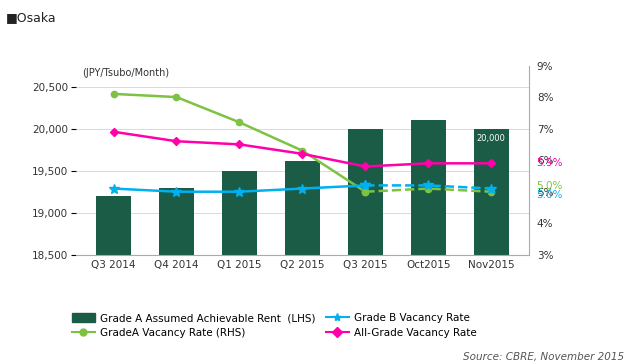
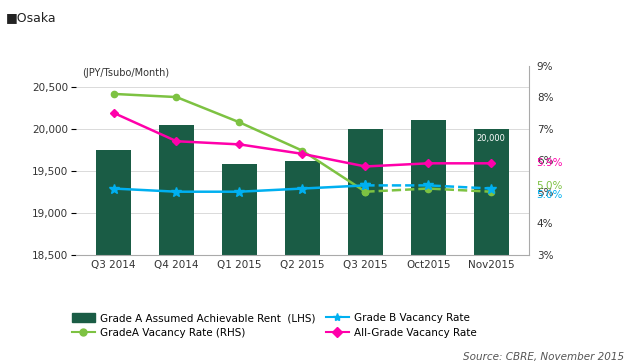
Grade A Assumed Achievable Rent (LHS)/Q3 2014: 19,200 -> 19,740
All-Grade Vacancy Rate/Q3 2014: 6.9% -> 7.5%
Grade A Assumed Achievable Rent (LHS)/Q4 2014: 19,300 -> 20,040
Grade A Assumed Achievable Rent (LHS)/Q1 2015: 19,500 -> 19,580
